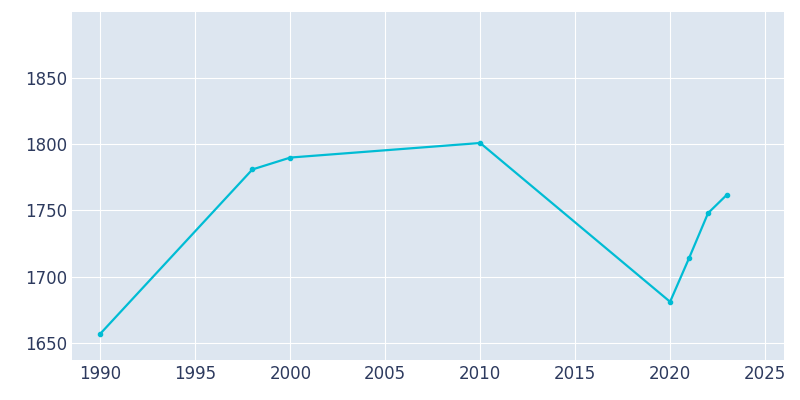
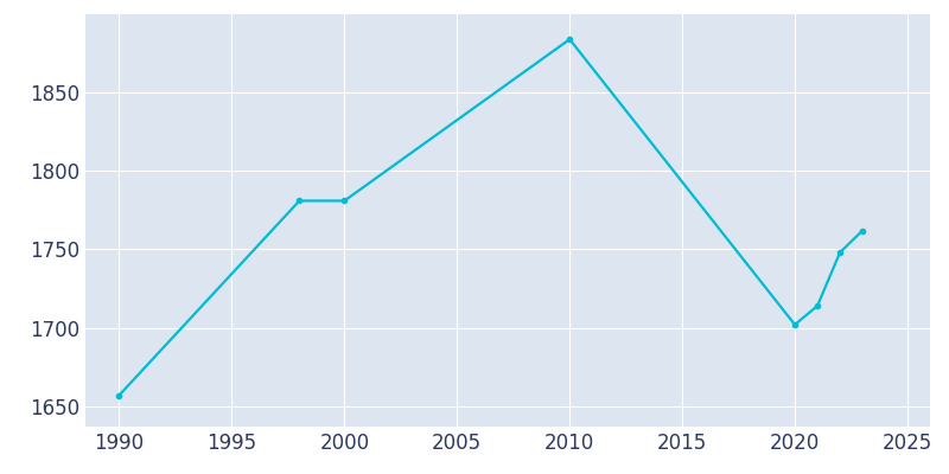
2000: 1790 -> 1781
2010: 1801 -> 1884
2020: 1681 -> 1702
